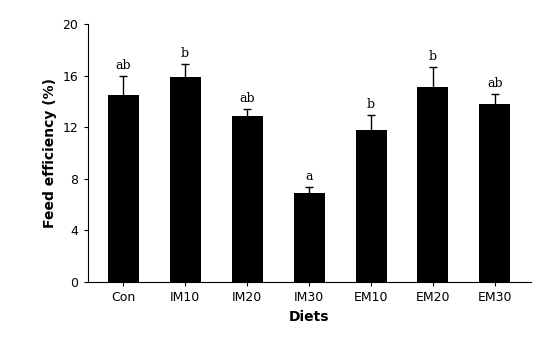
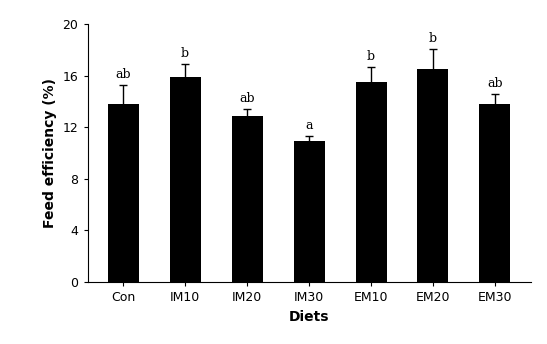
Con: 14.5 -> 13.8
IM30: 6.9 -> 10.9
EM10: 11.8 -> 15.5
EM20: 15.1 -> 16.5
